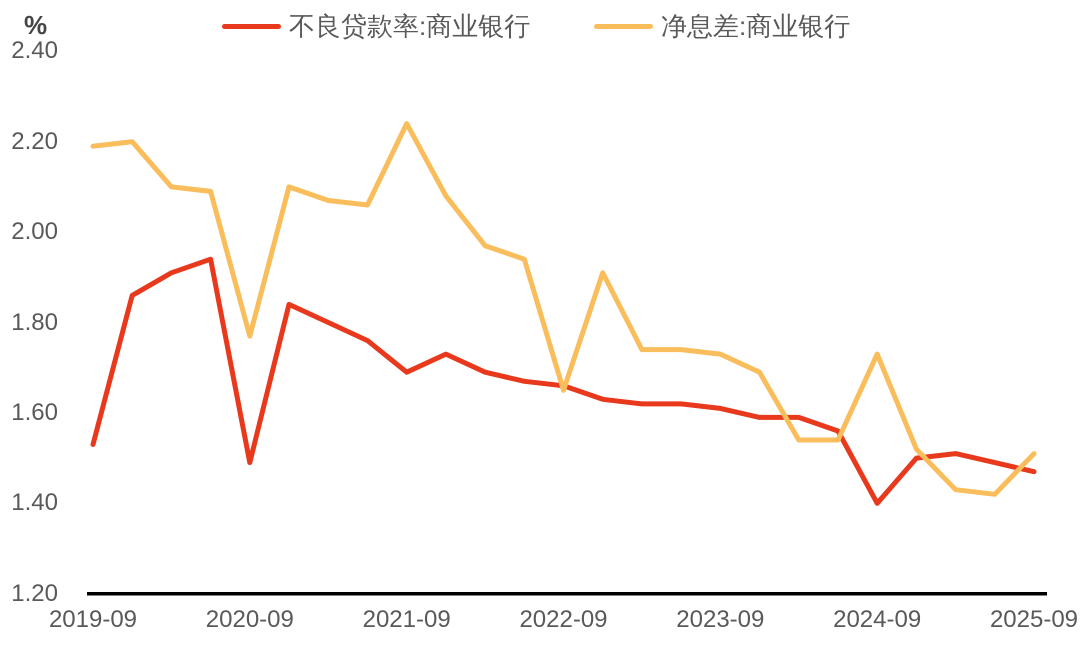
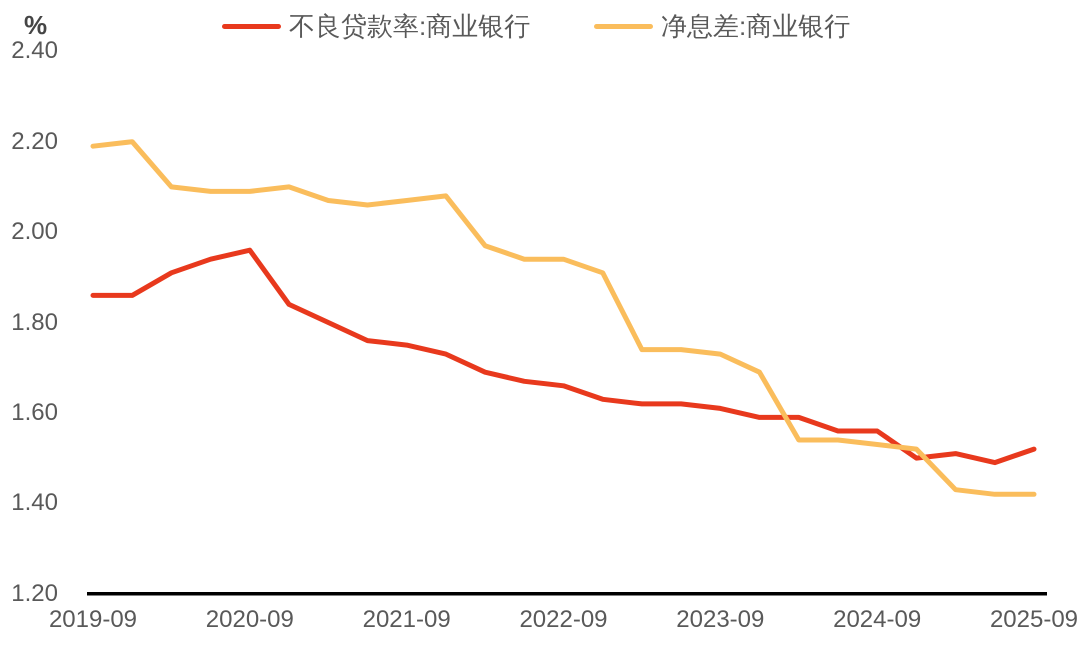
不良贷款率:商业银行/2019-09: 1.53 -> 1.86
不良贷款率:商业银行/2020-09: 1.49 -> 1.96
净息差:商业银行/2020-09: 1.77 -> 2.09
不良贷款率:商业银行/2021-09: 1.69 -> 1.75
净息差:商业银行/2021-09: 2.24 -> 2.07
净息差:商业银行/2022-09: 1.65 -> 1.94
不良贷款率:商业银行/2024-09: 1.40 -> 1.56
净息差:商业银行/2024-09: 1.73 -> 1.53
不良贷款率:商业银行/2025-09: 1.47 -> 1.52
净息差:商业银行/2025-09: 1.51 -> 1.42
